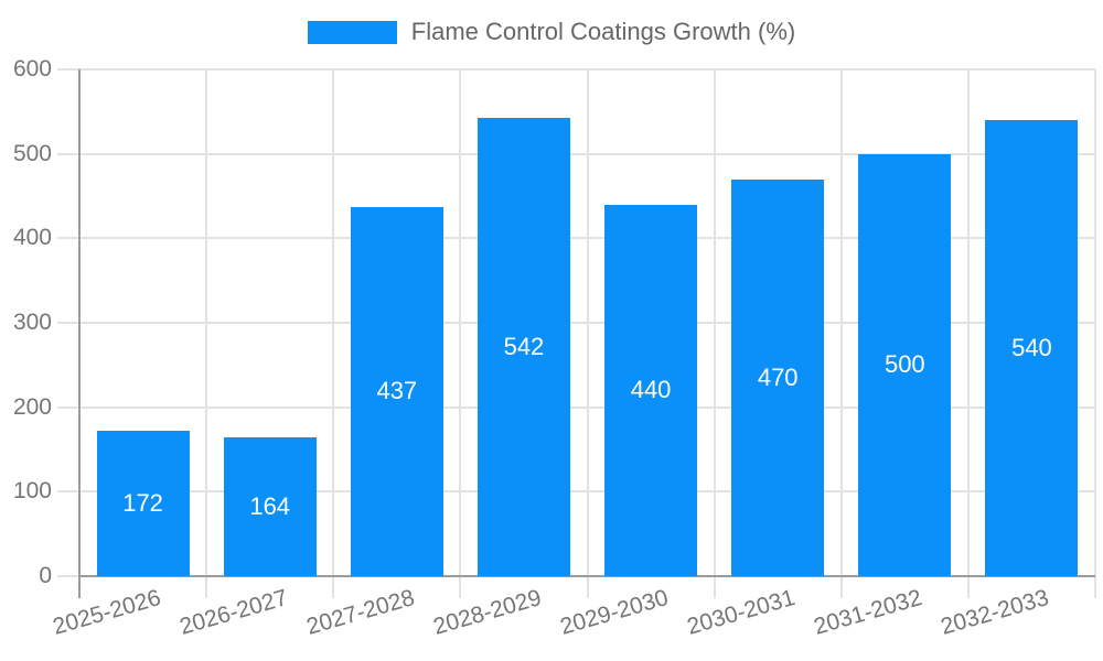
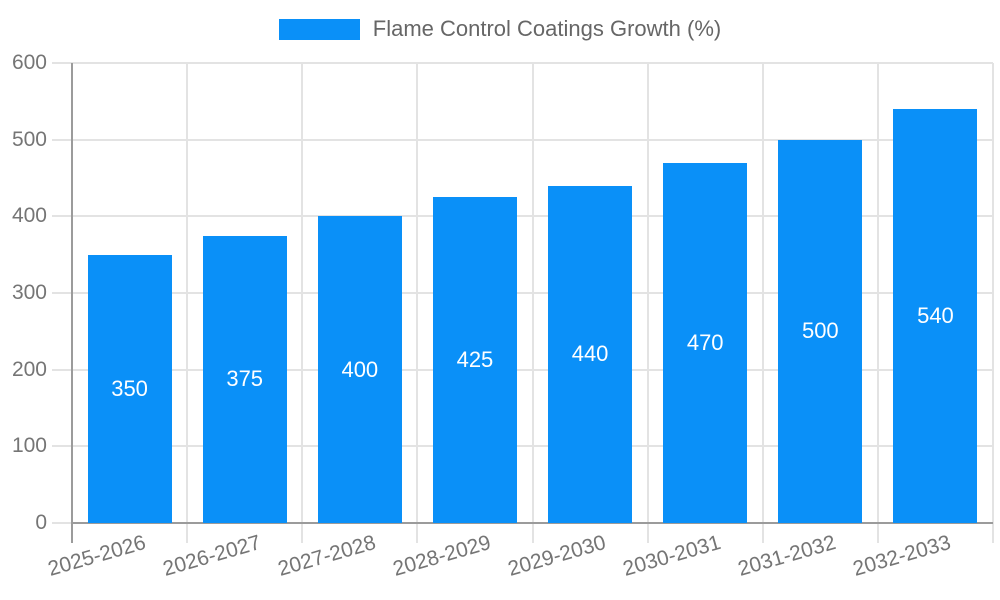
2025-2026: 172 -> 350
2026-2027: 164 -> 375
2027-2028: 437 -> 400
2028-2029: 542 -> 425
